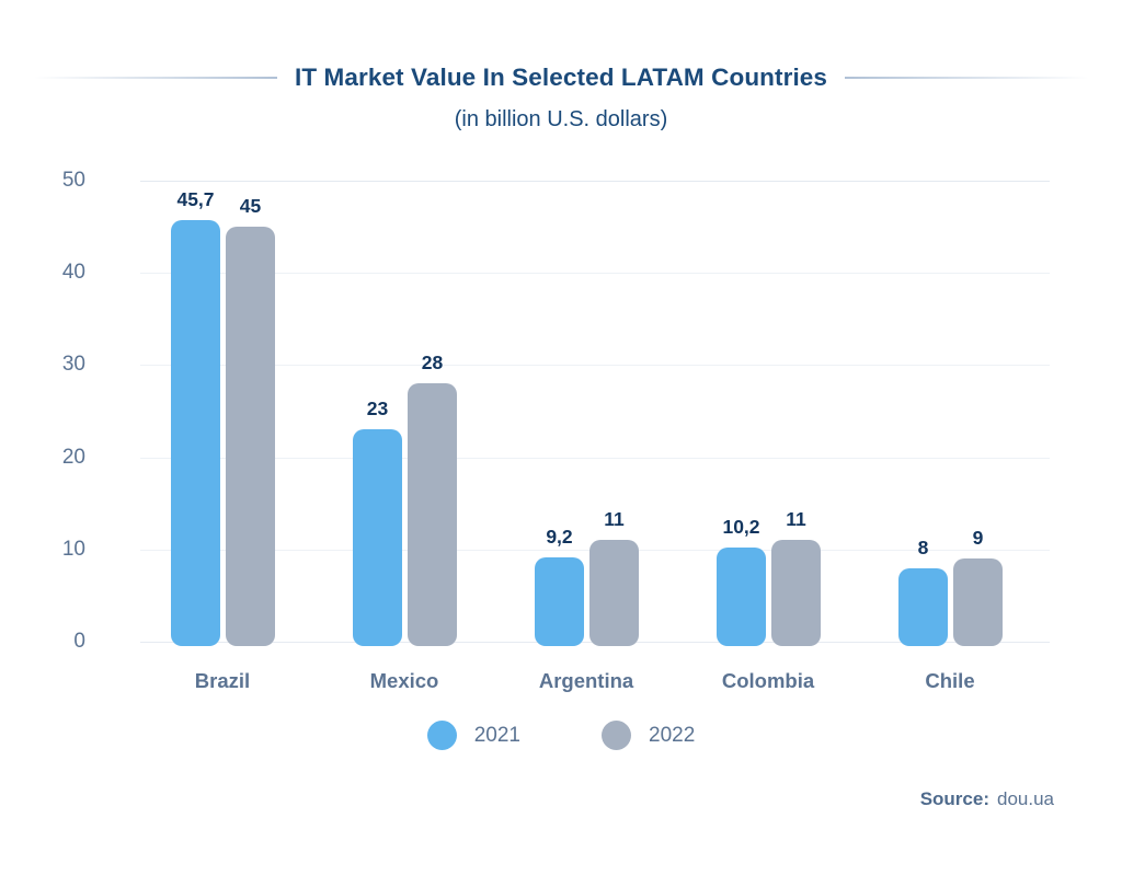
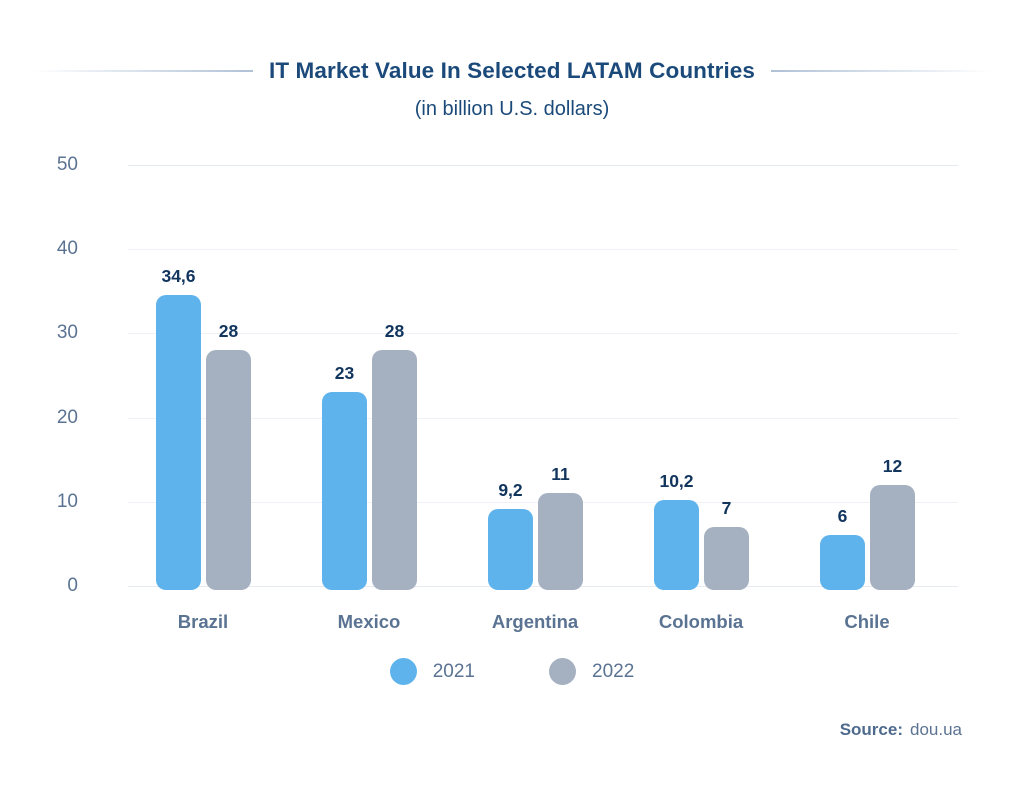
2021/Brazil: 45,7 -> 34,6
2022/Brazil: 45 -> 28
2022/Colombia: 11 -> 7
2021/Chile: 8 -> 6
2022/Chile: 9 -> 12
